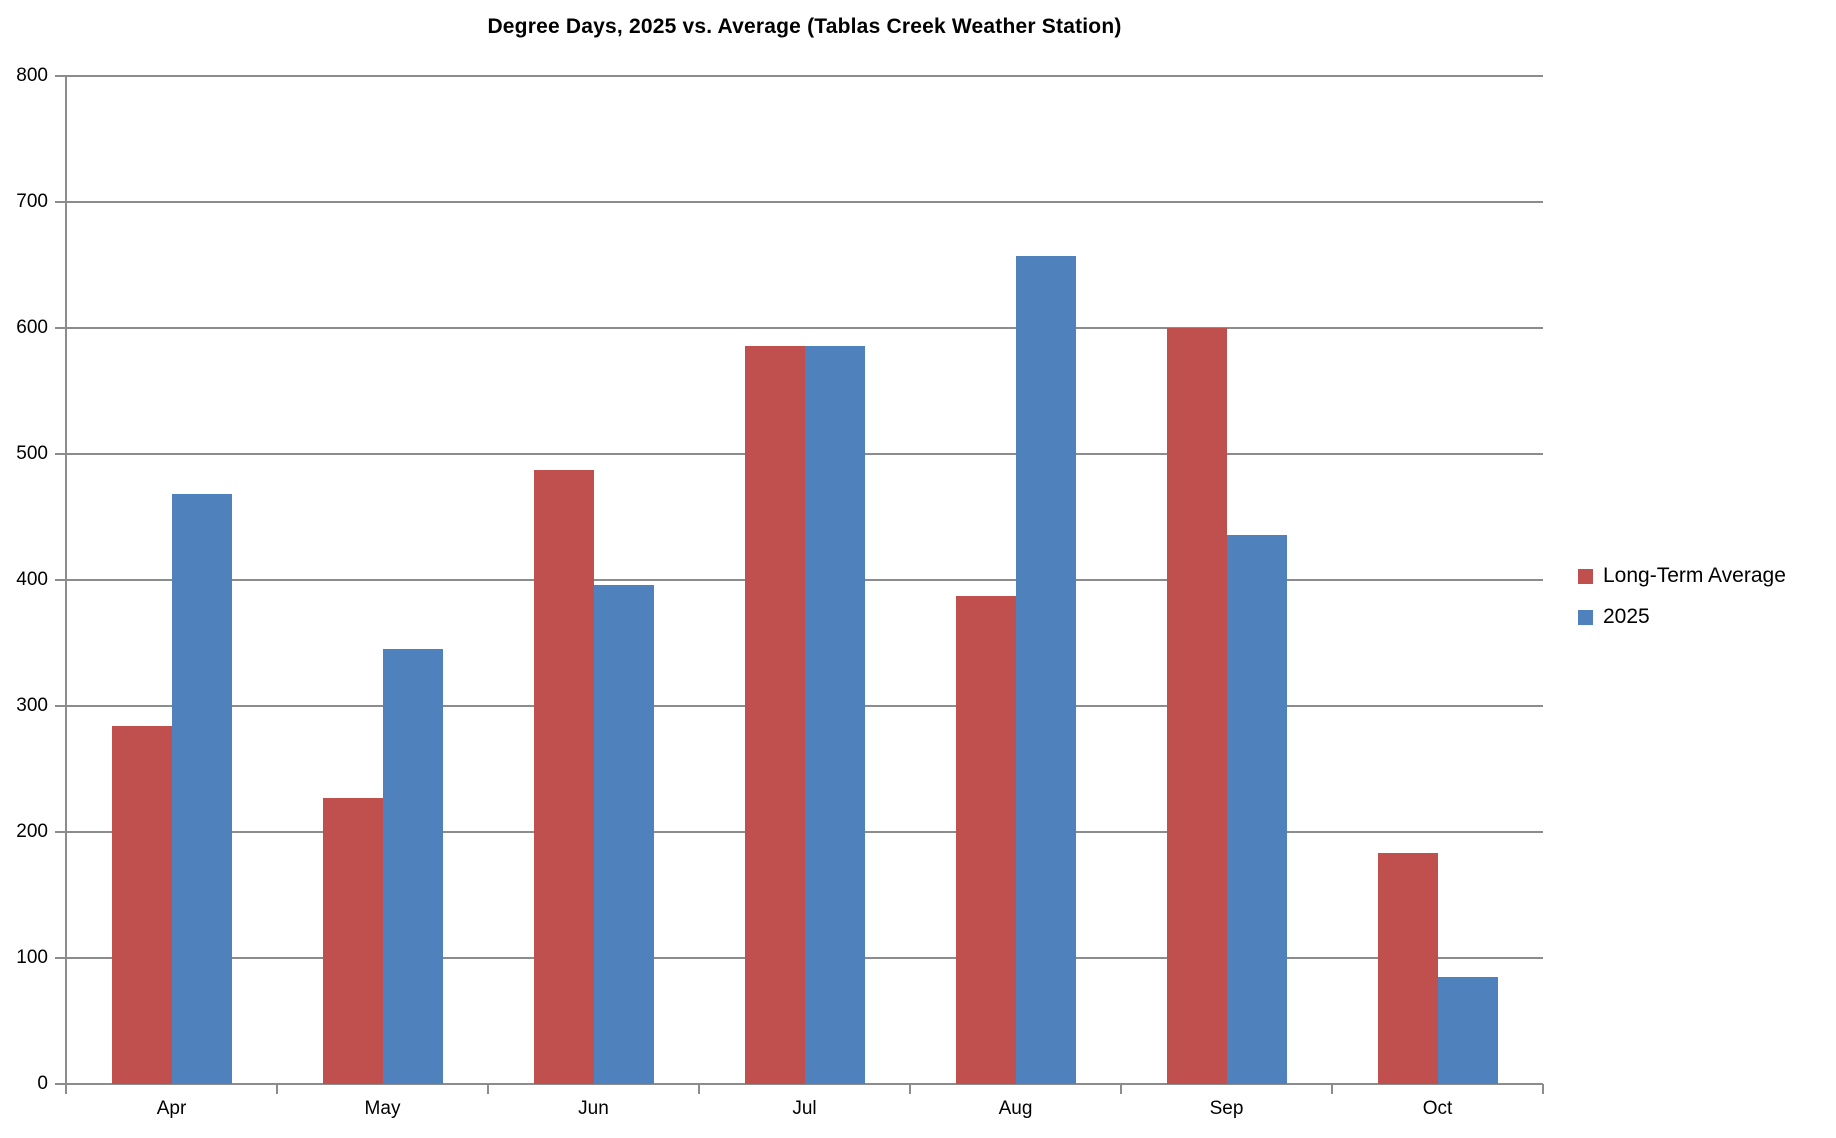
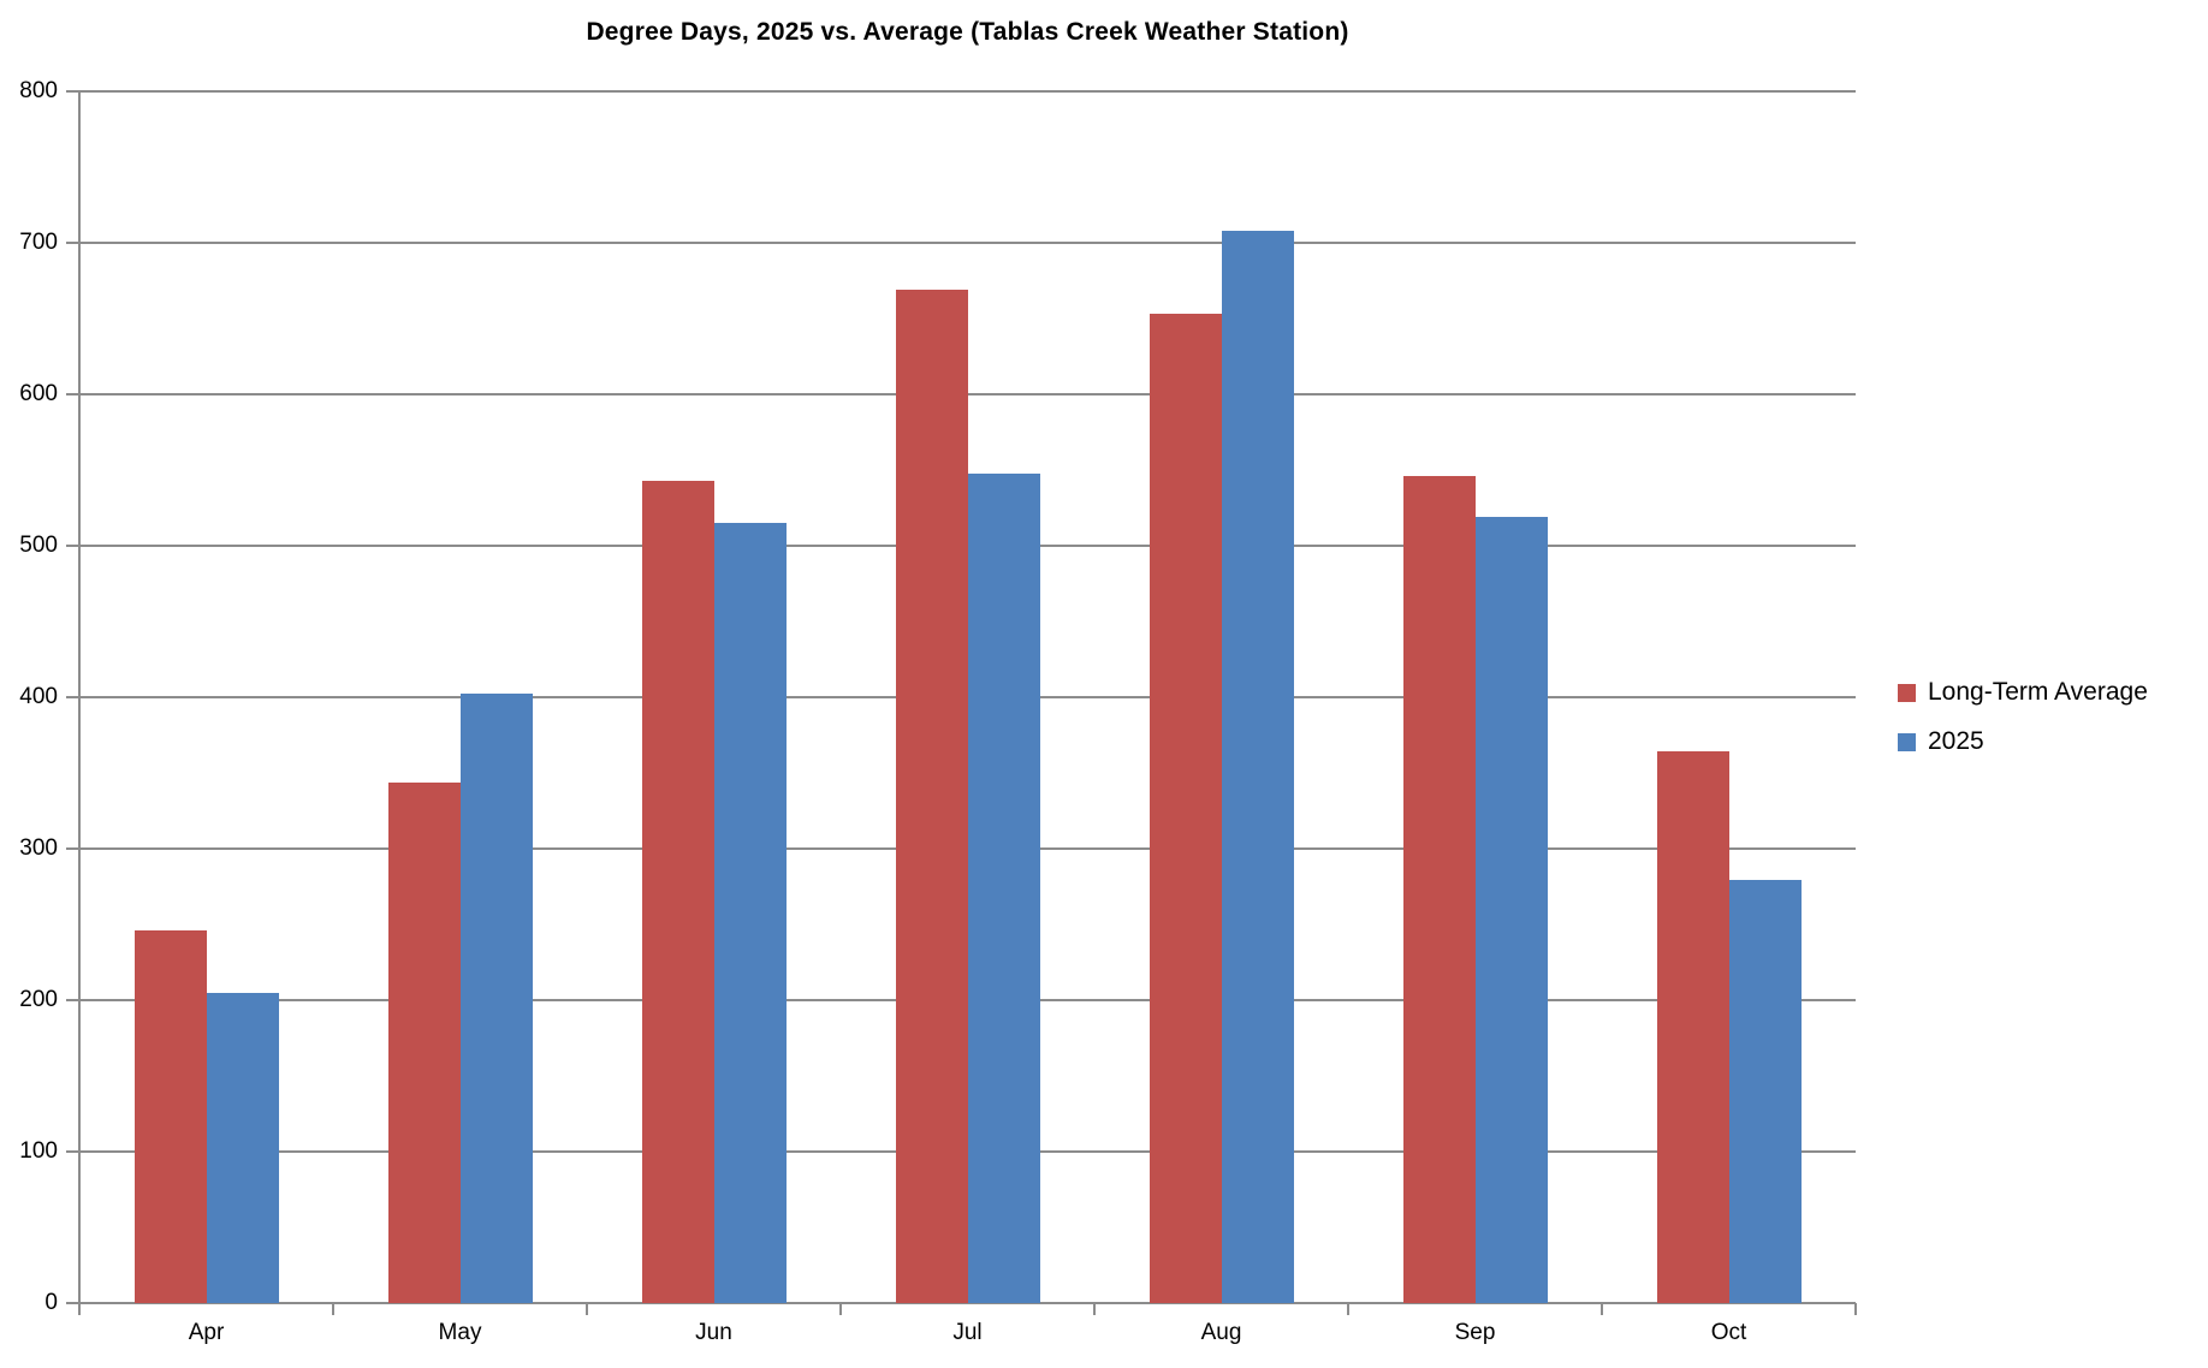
Long-Term Average/Apr: 284 -> 246
2025/Apr: 468 -> 205
Long-Term Average/May: 227 -> 344
2025/May: 345 -> 402
Long-Term Average/Jun: 487 -> 543
2025/Jun: 396 -> 515
Long-Term Average/Jul: 586 -> 669
2025/Jul: 586 -> 548
Long-Term Average/Aug: 387 -> 653
2025/Aug: 657 -> 708
Long-Term Average/Sep: 600 -> 546
2025/Sep: 436 -> 519
Long-Term Average/Oct: 183 -> 364
2025/Oct: 85 -> 279
